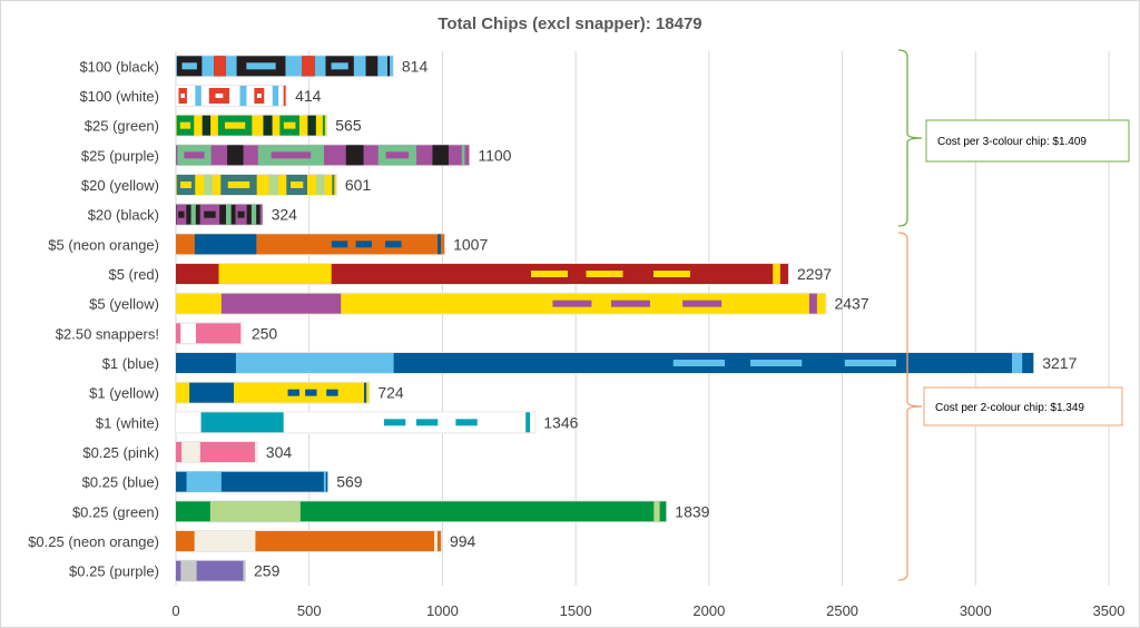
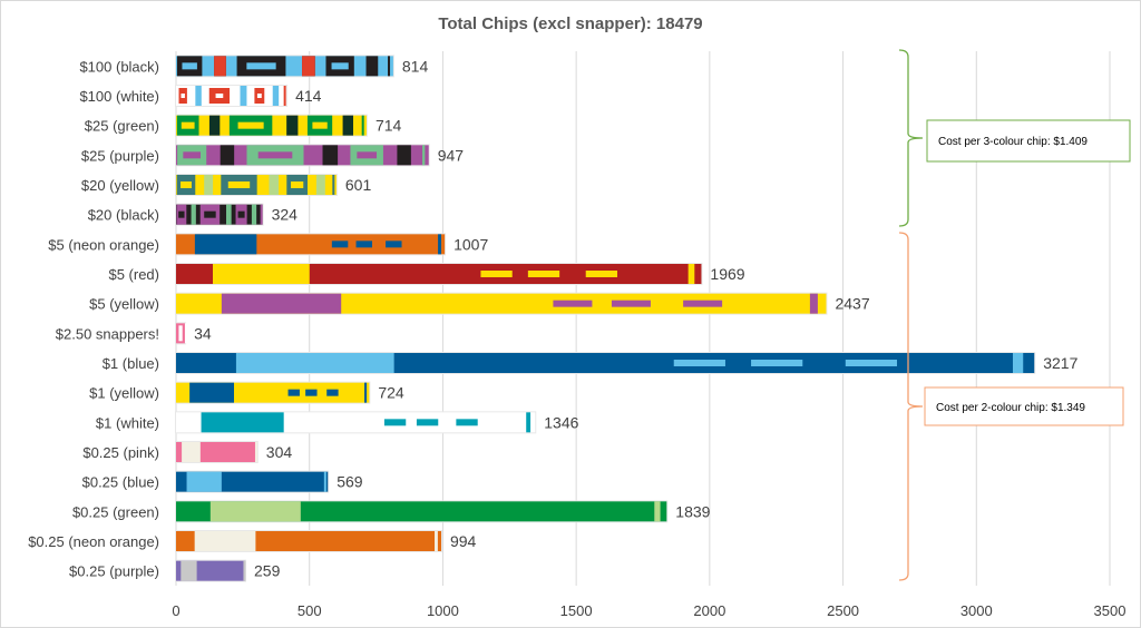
$25 (green): 565 -> 714
$25 (purple): 1100 -> 947
$5 (red): 2297 -> 1969
$2.50 snappers!: 250 -> 34
